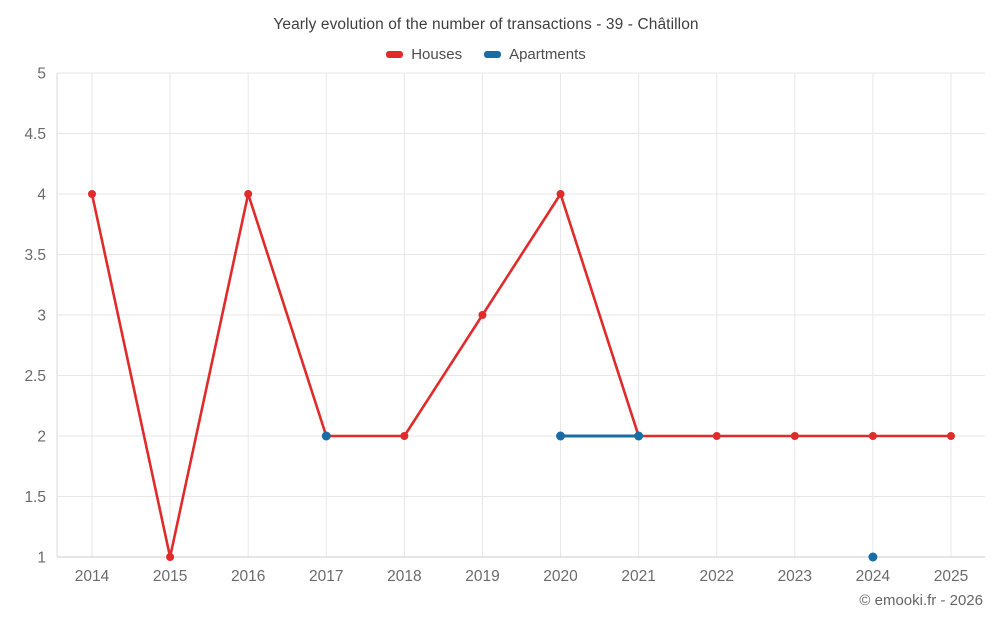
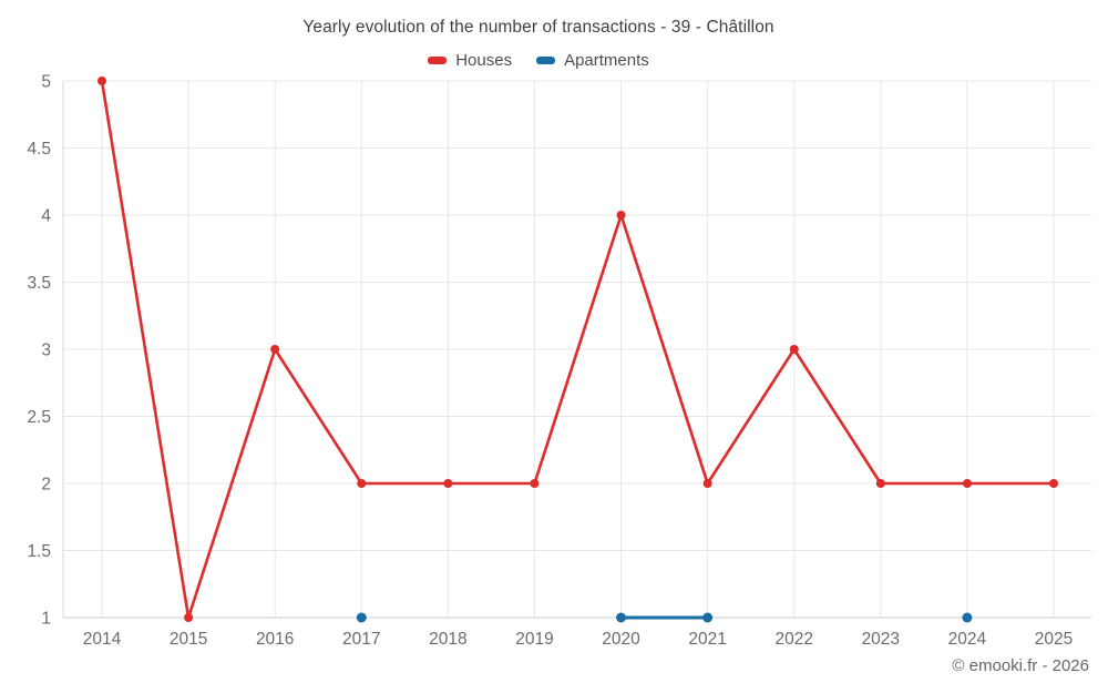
Houses/2014: 4 -> 5
Houses/2016: 4 -> 3
Apartments/2017: 2 -> 1
Houses/2019: 3 -> 2
Apartments/2020: 2 -> 1
Apartments/2021: 2 -> 1
Houses/2022: 2 -> 3
